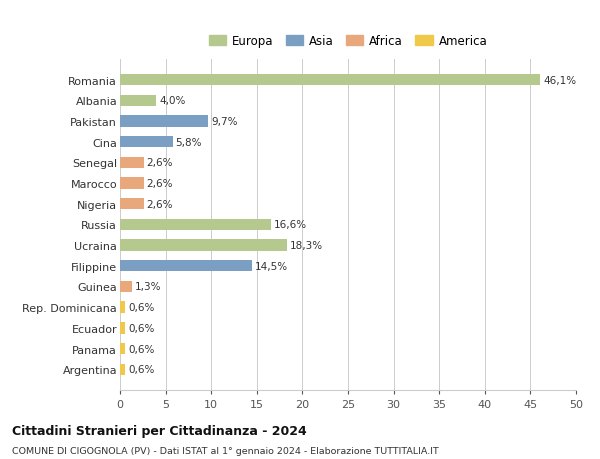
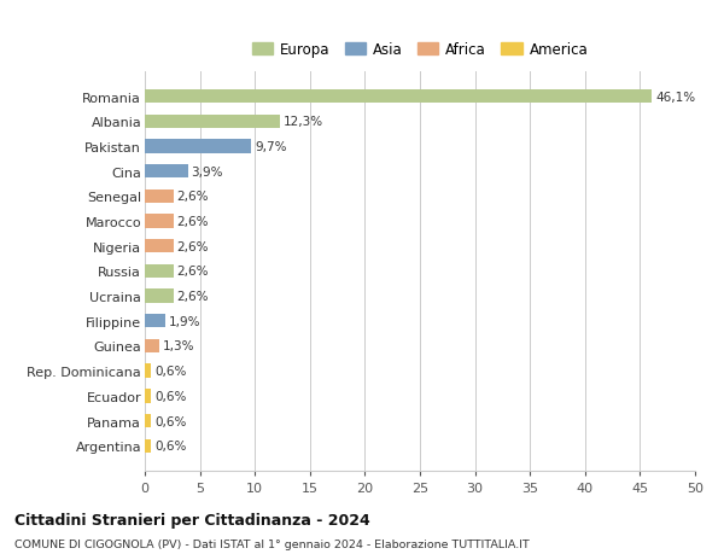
Albania: 4,0% -> 12,3%
Cina: 5,8% -> 3,9%
Russia: 16,6% -> 2,6%
Ucraina: 18,3% -> 2,6%
Filippine: 14,5% -> 1,9%
